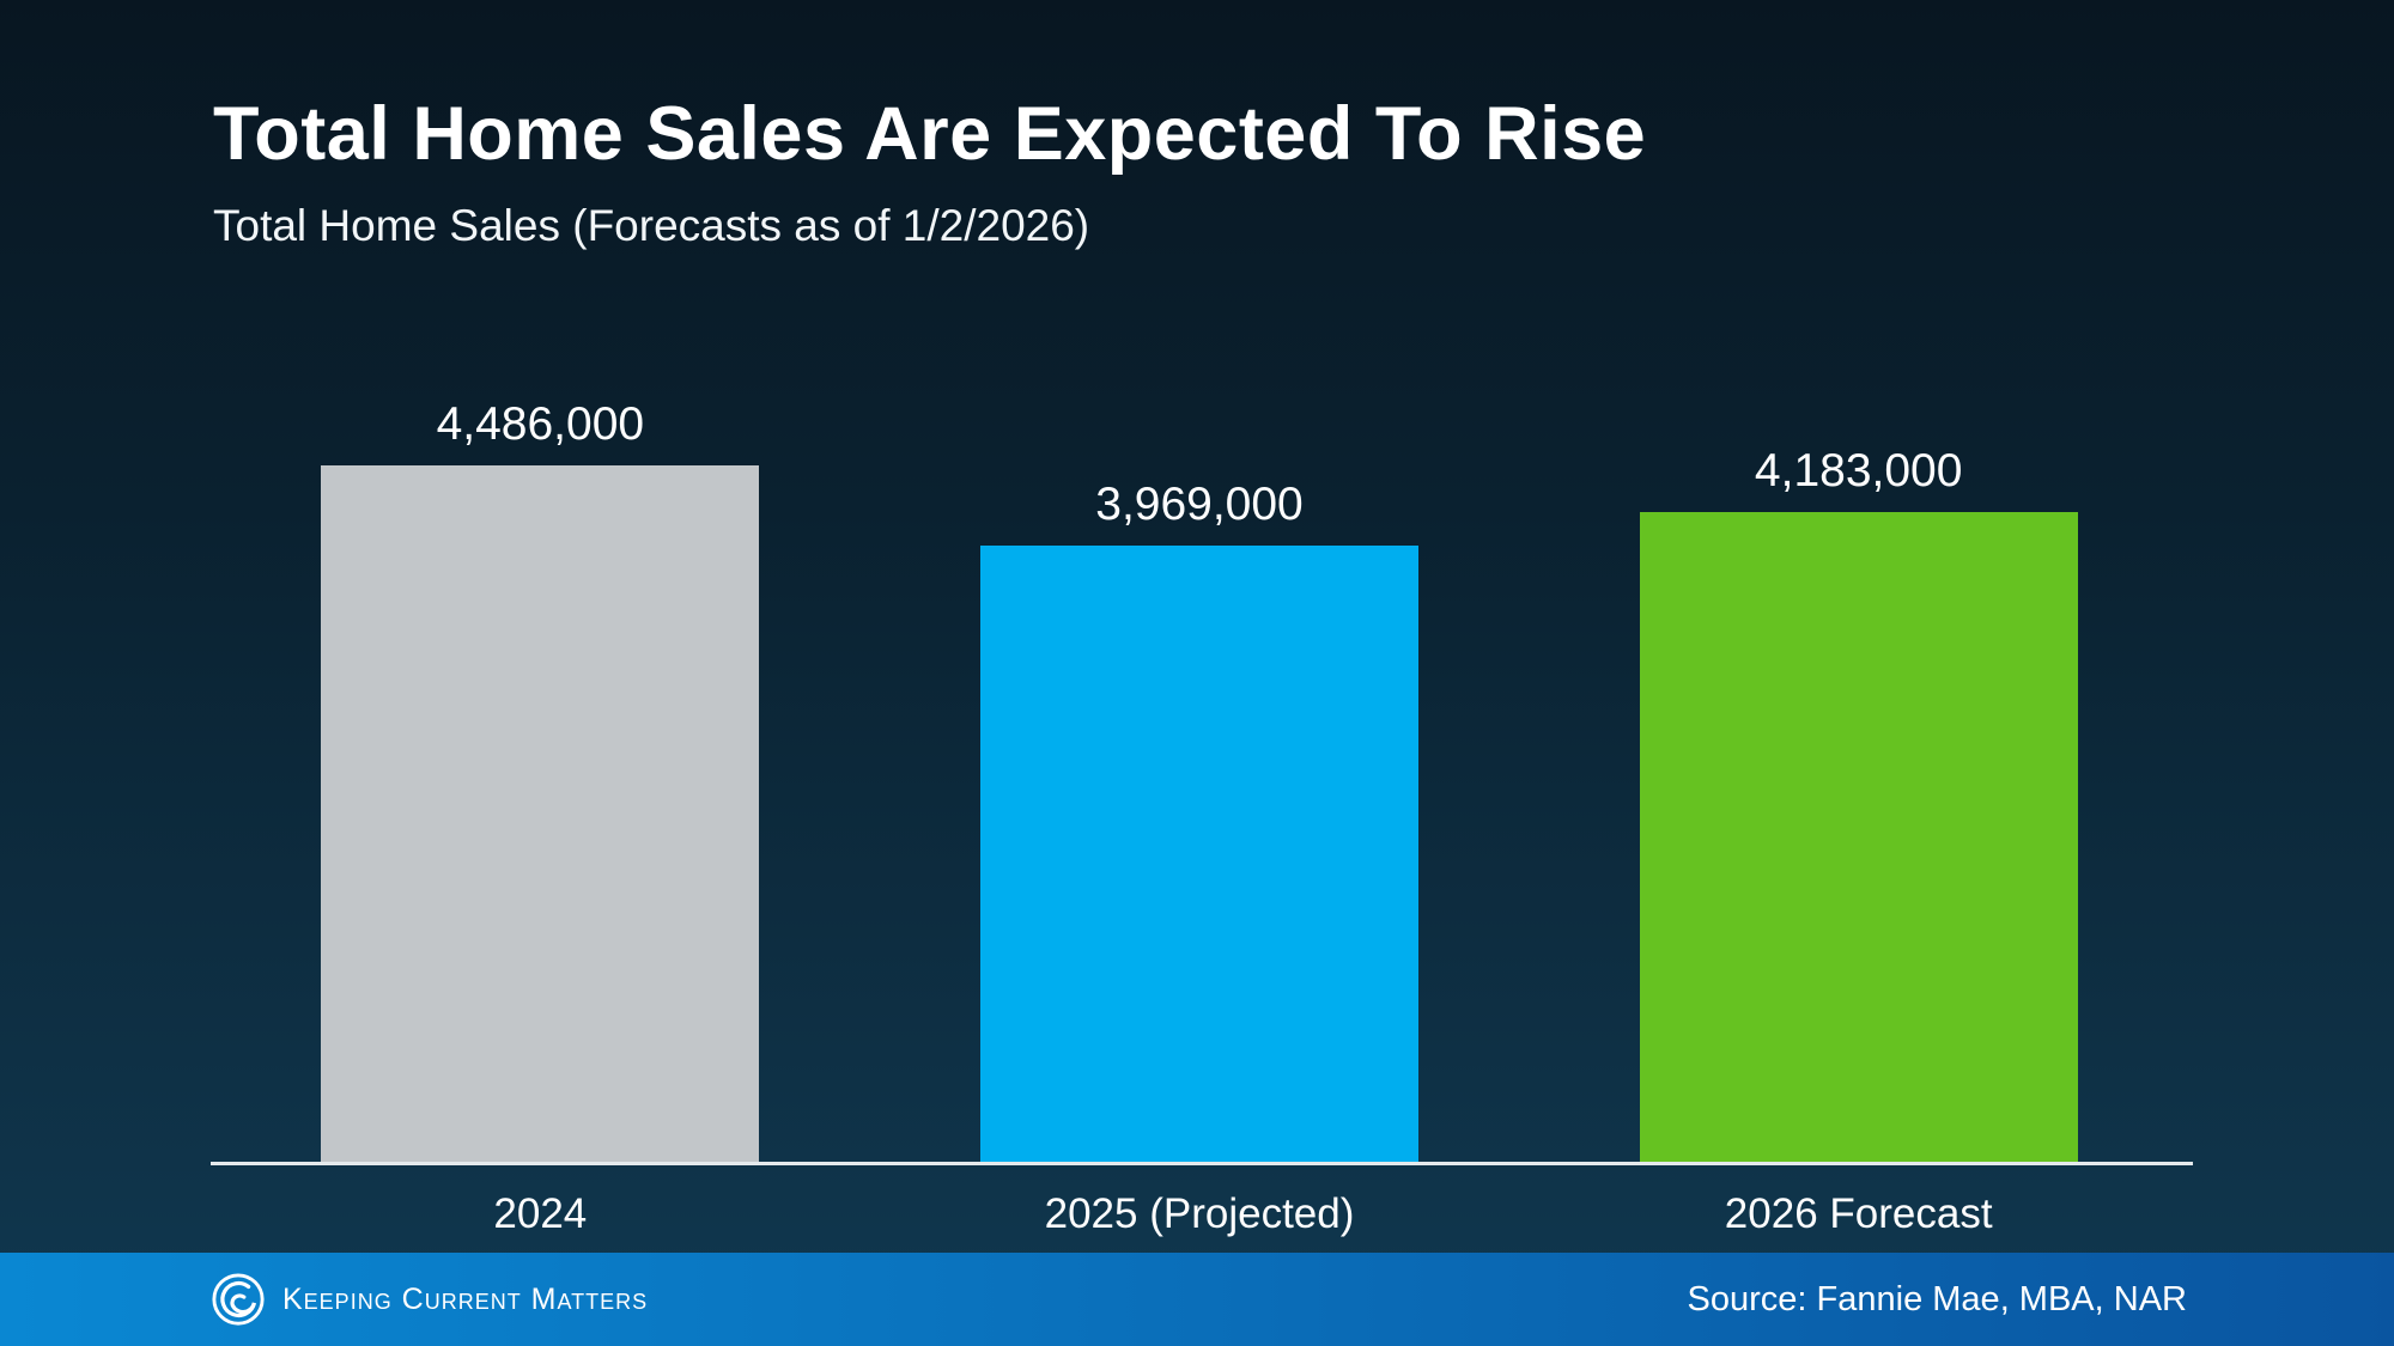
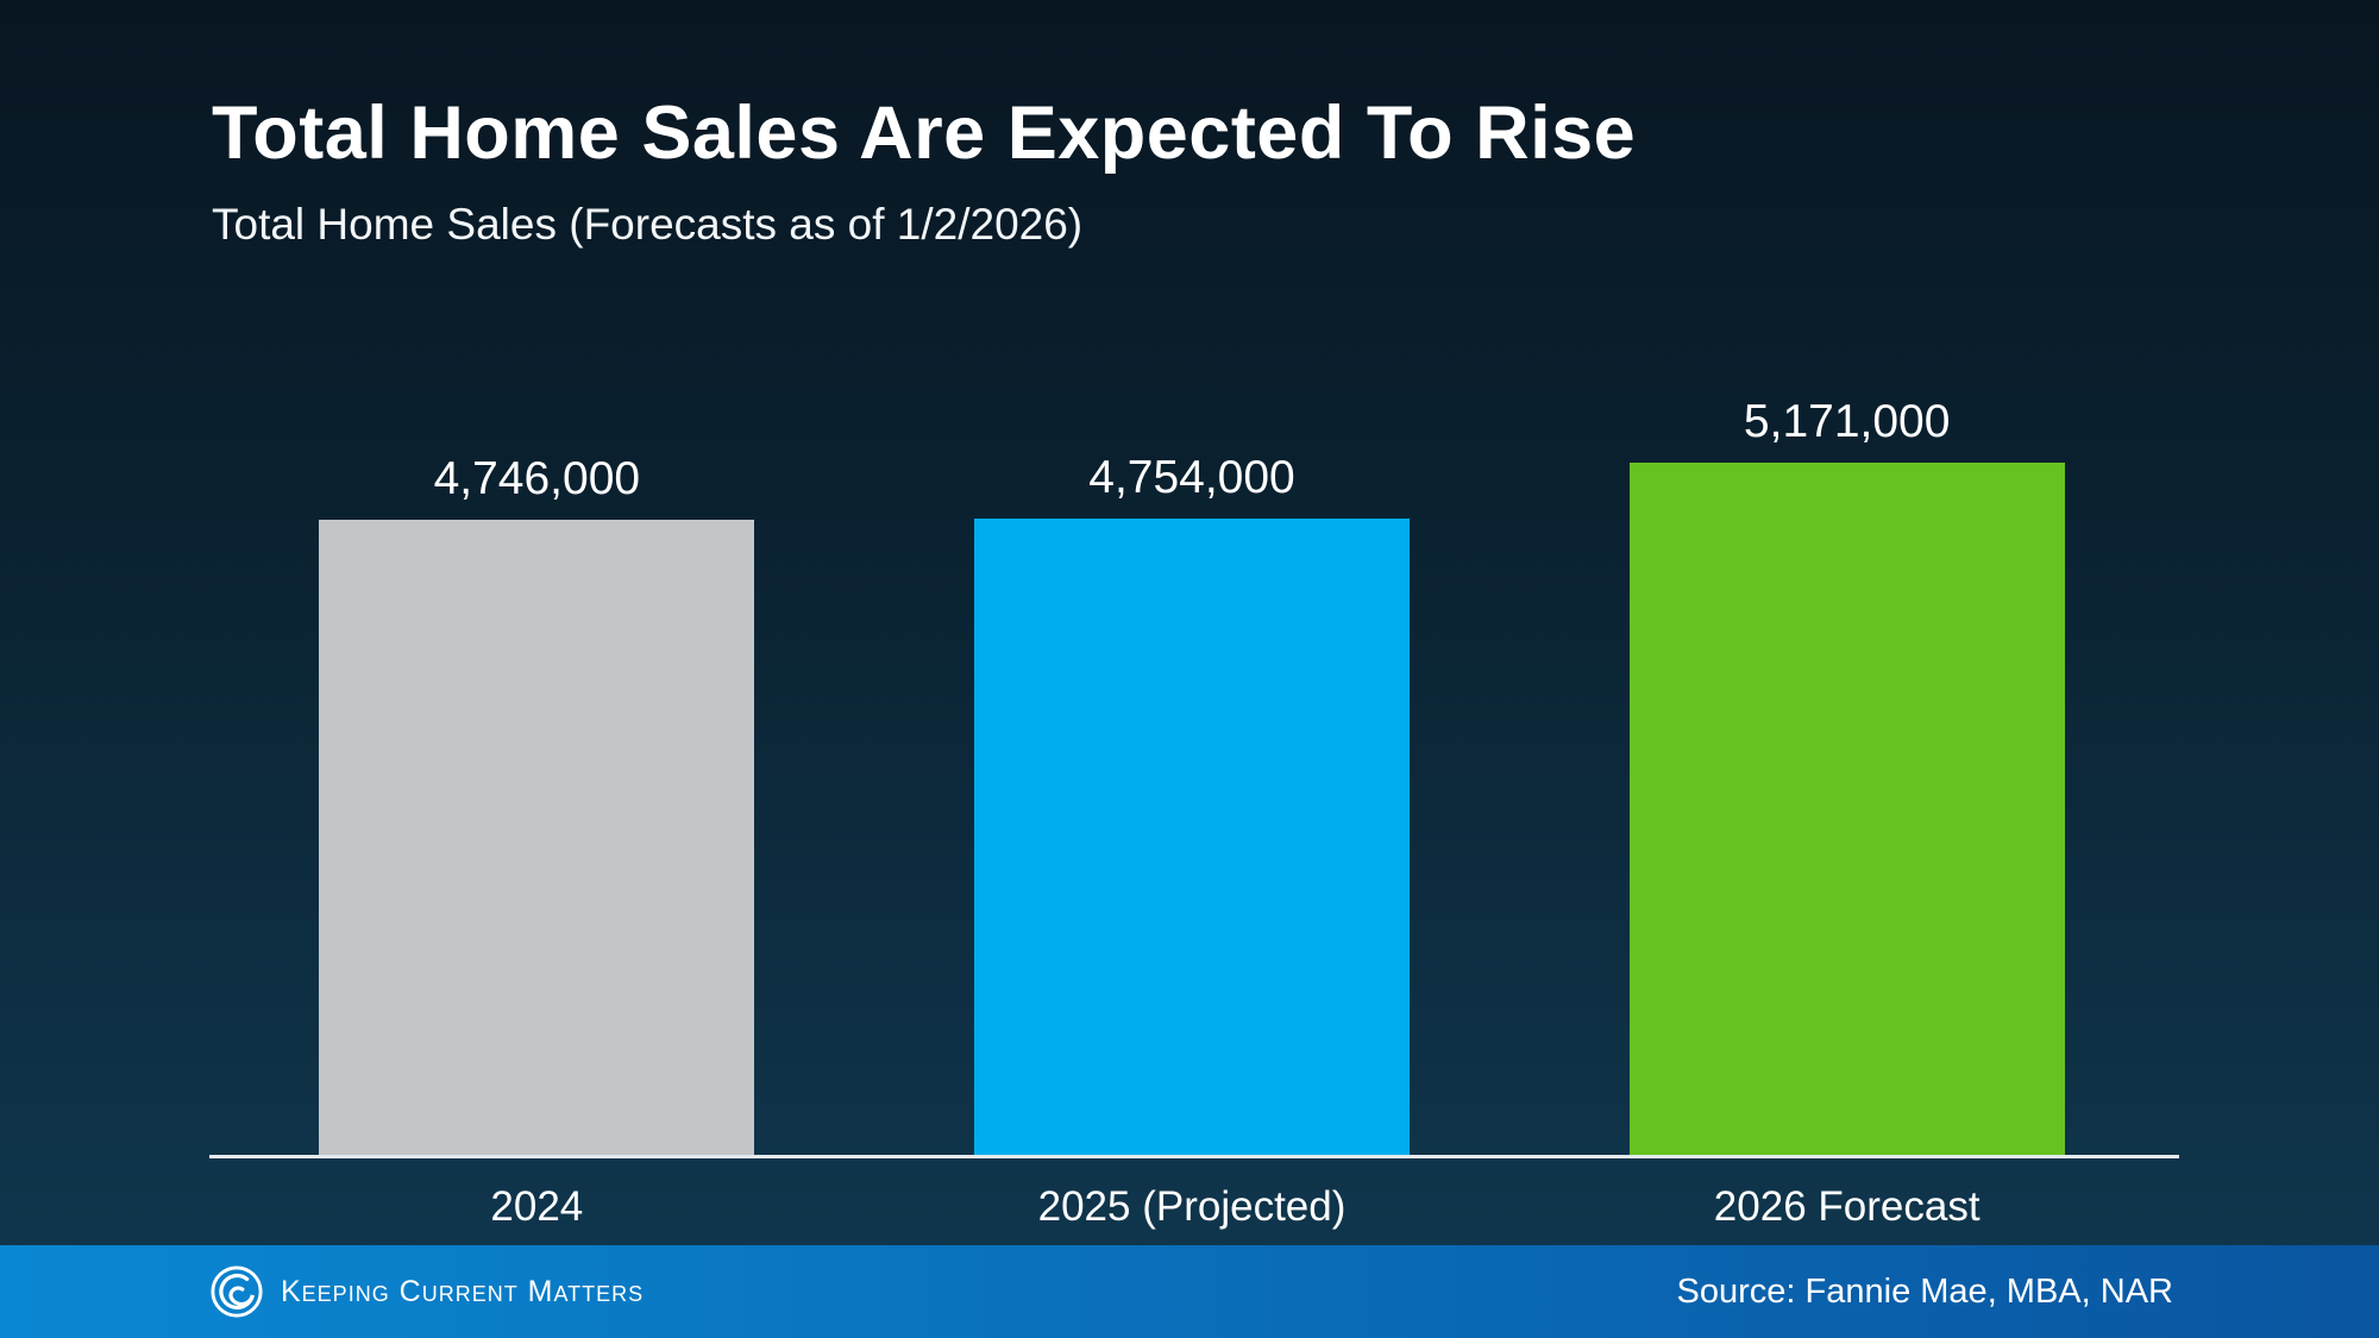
2024: 4,486,000 -> 4,746,000
2025 (Projected): 3,969,000 -> 4,754,000
2026 Forecast: 4,183,000 -> 5,171,000
